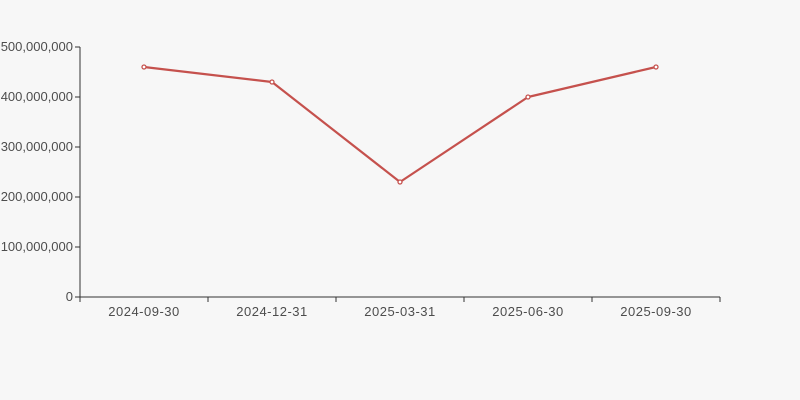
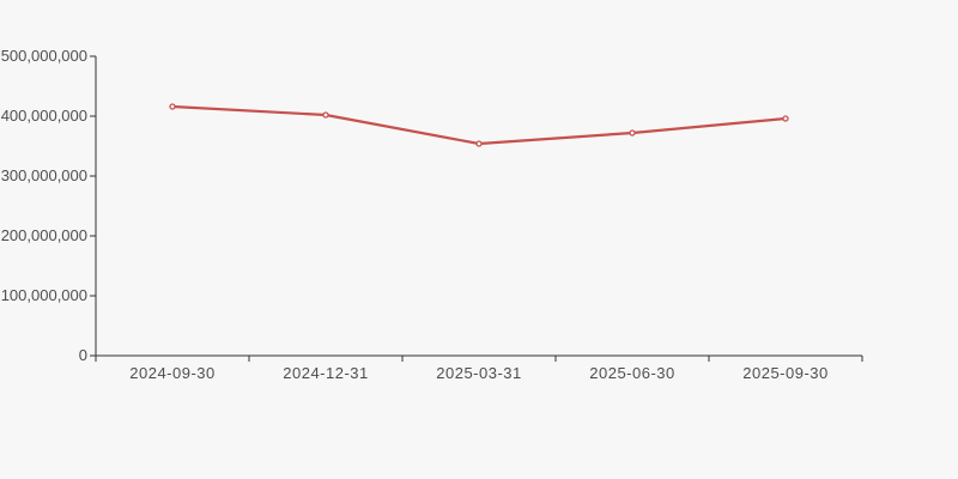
2024-09-30: 460000000 -> 420000000
2024-12-31: 430000000 -> 400000000
2025-03-31: 230000000 -> 350000000
2025-06-30: 400000000 -> 370000000
2025-09-30: 460000000 -> 400000000
